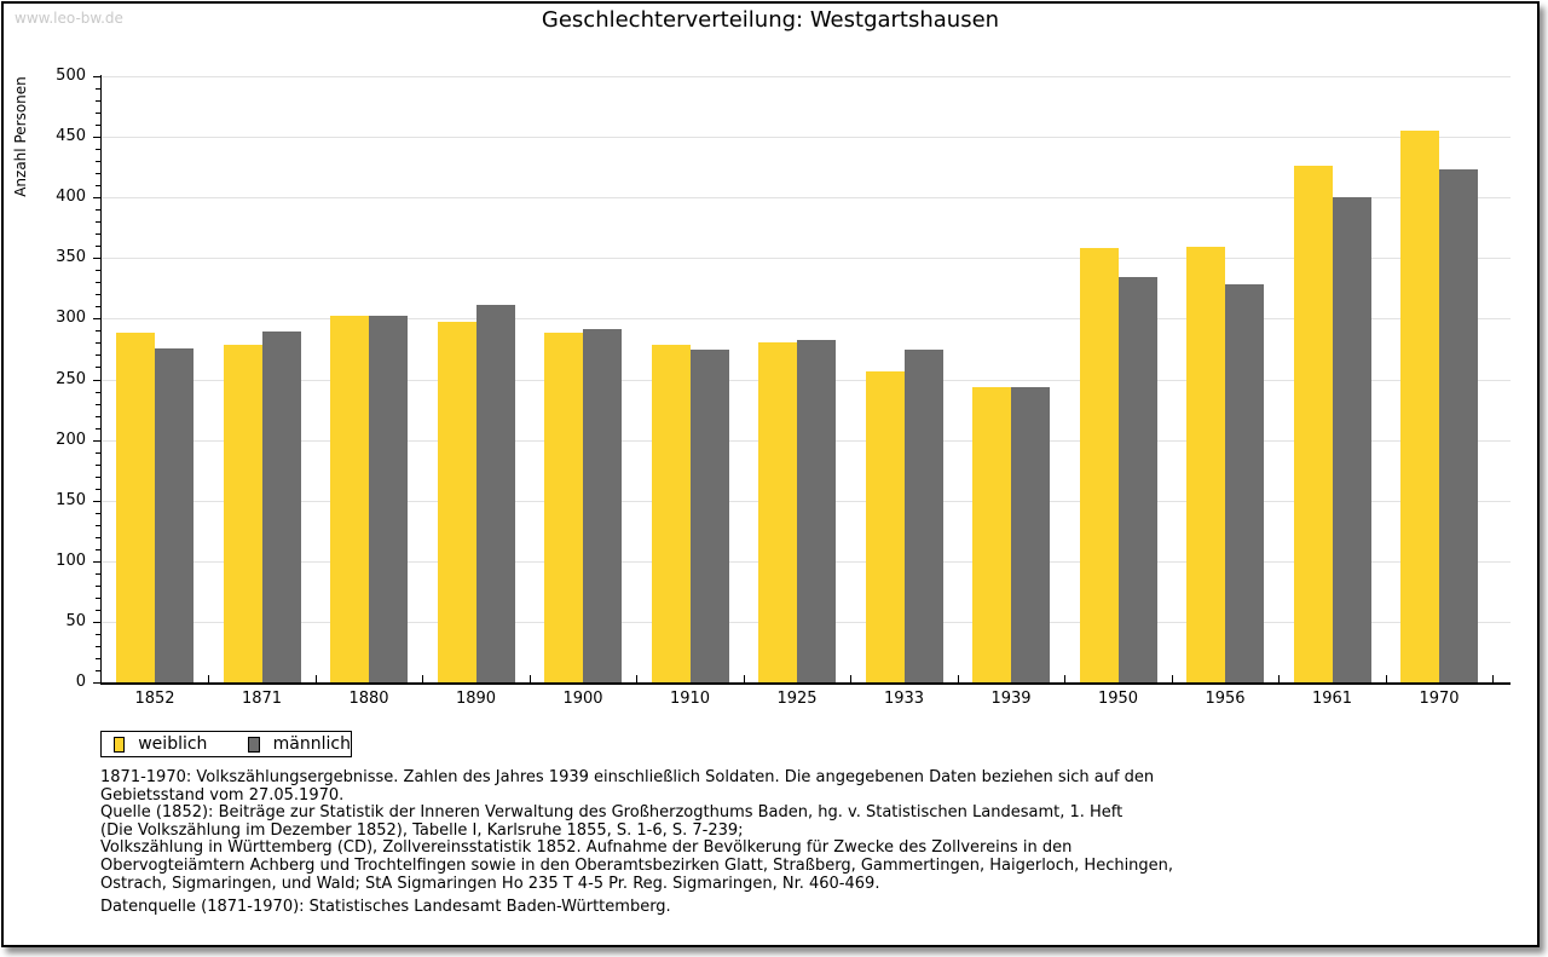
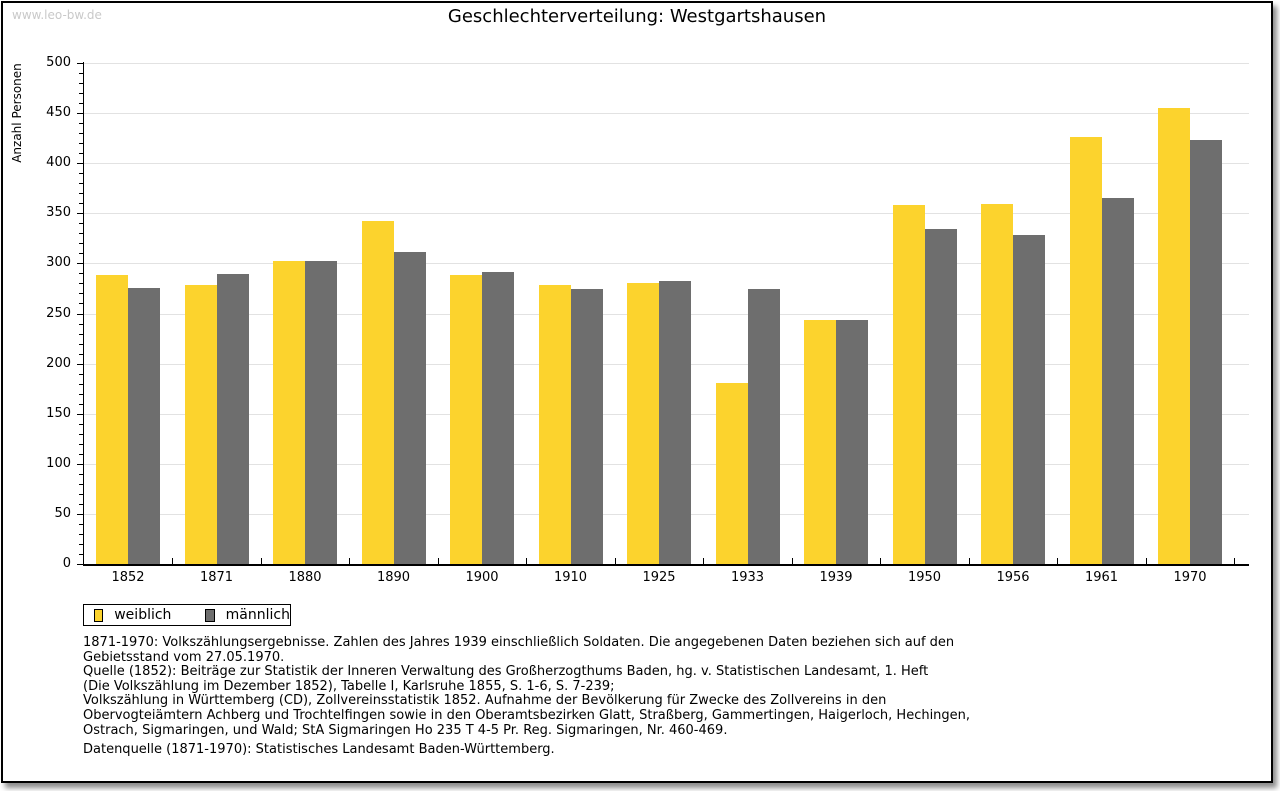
weiblich/1890: 297 -> 342
weiblich/1933: 256 -> 181
männlich/1961: 400 -> 365
